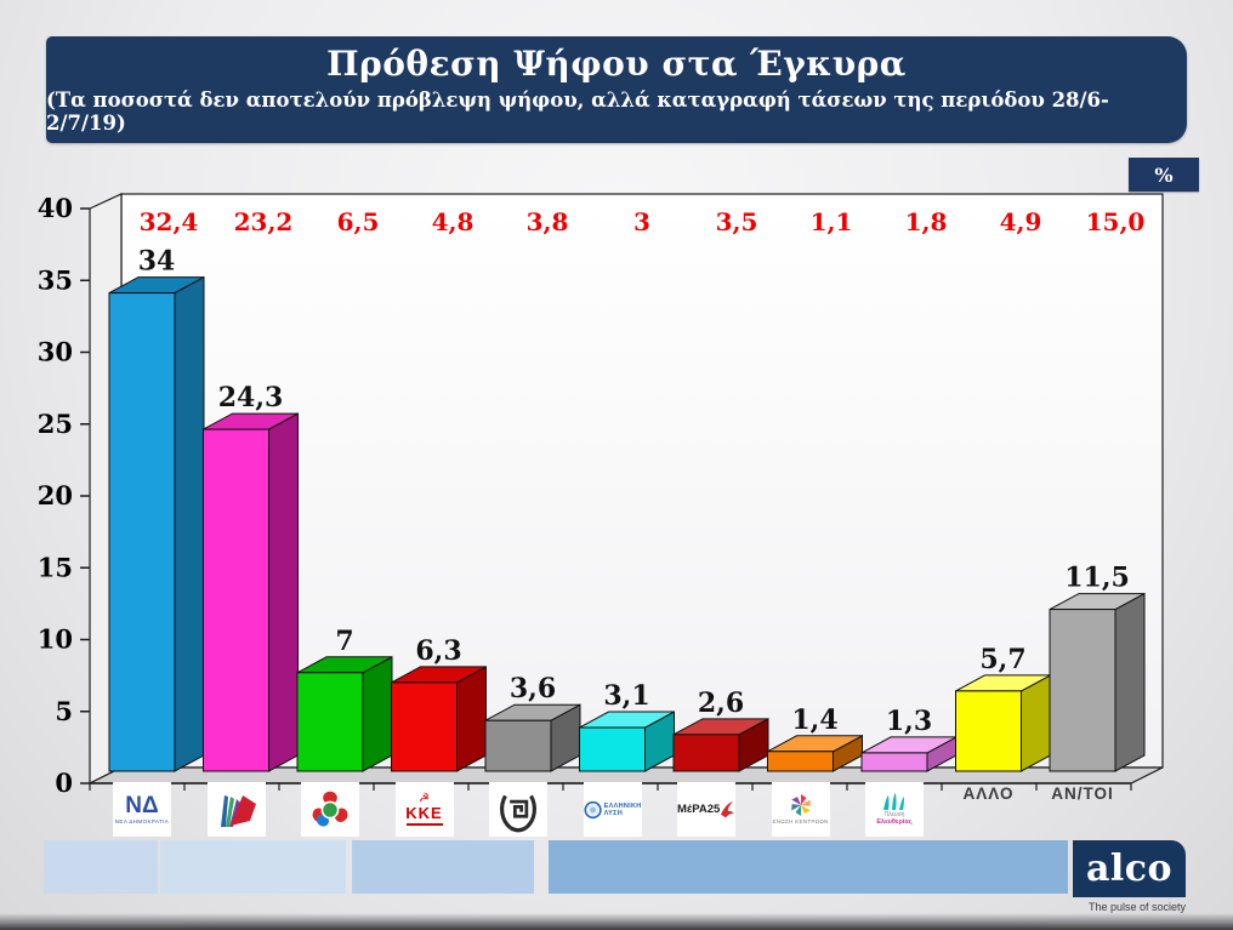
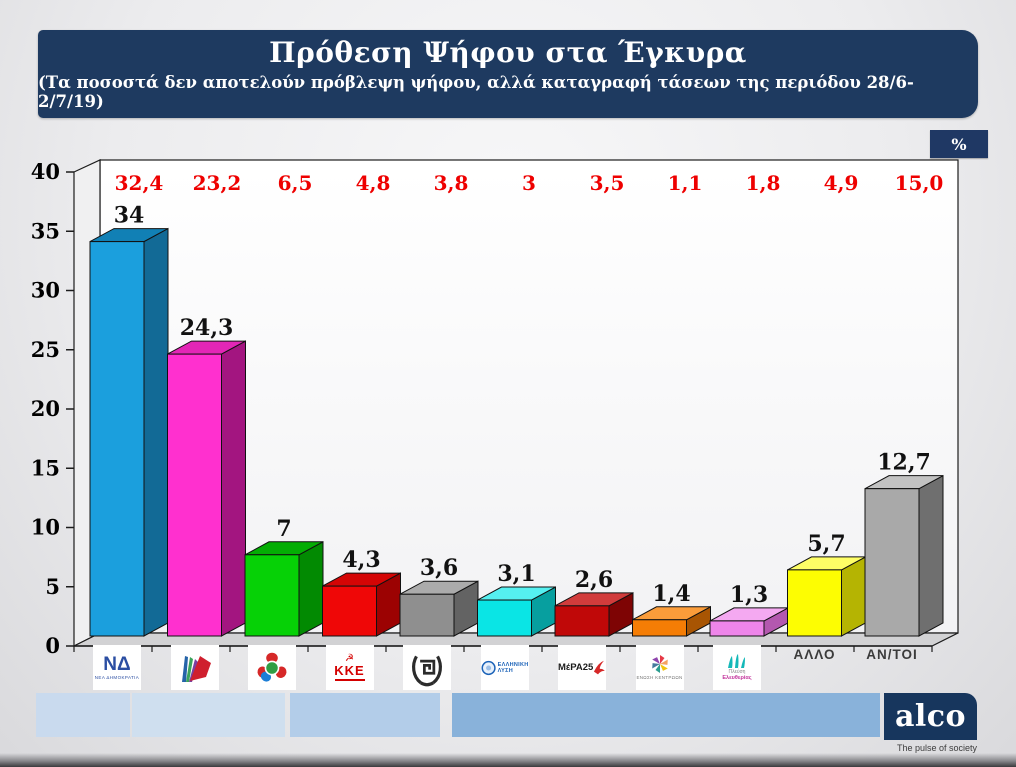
ΚΚΕ: 6,3 -> 4,3
ΑΝ/ΤΟΙ: 11,5 -> 12,7
